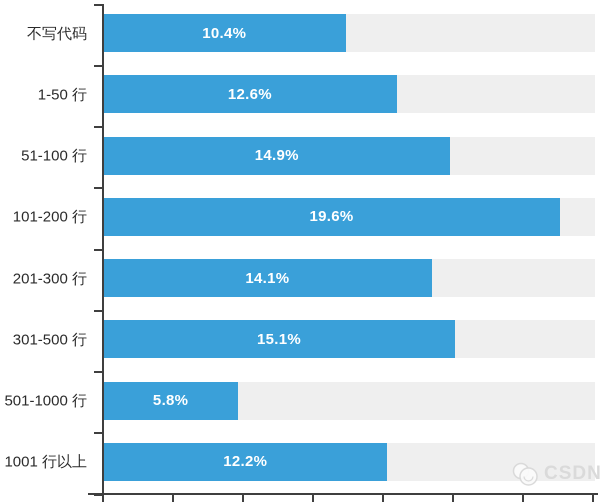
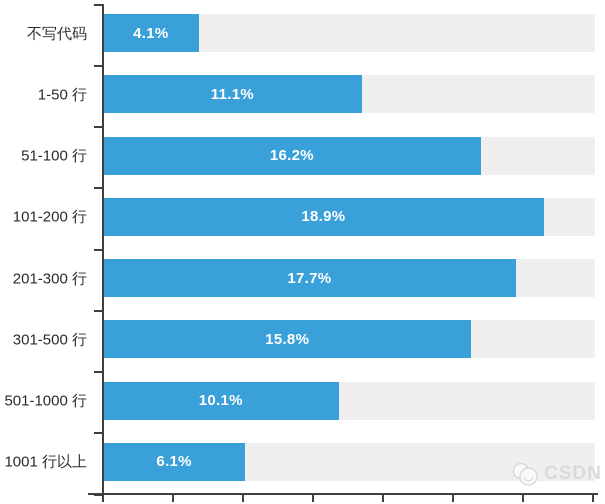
不写代码: 10.4% -> 4.1%
1-50 行: 12.6% -> 11.1%
51-100 行: 14.9% -> 16.2%
101-200 行: 19.6% -> 18.9%
201-300 行: 14.1% -> 17.7%
301-500 行: 15.1% -> 15.8%
501-1000 行: 5.8% -> 10.1%
1001 行以上: 12.2% -> 6.1%
